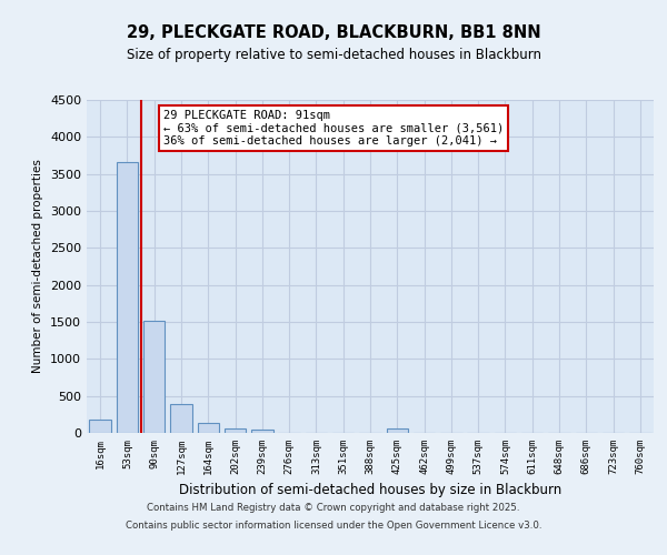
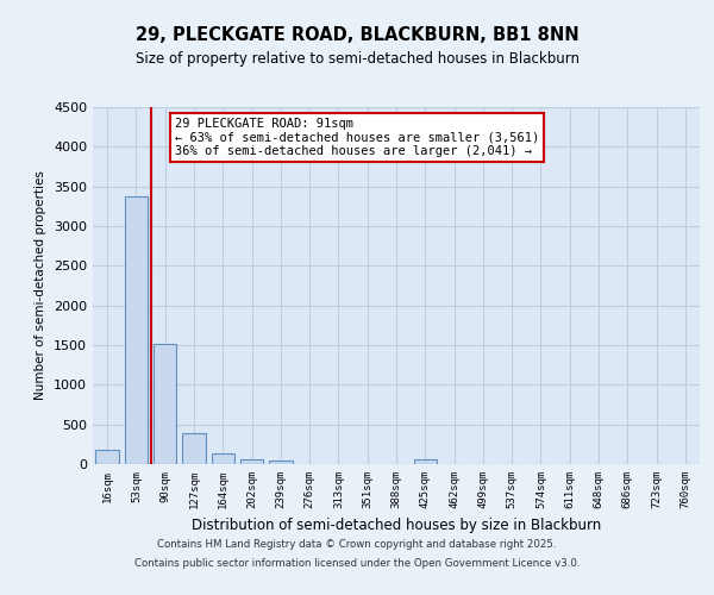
53sqm: 3660 -> 3370
